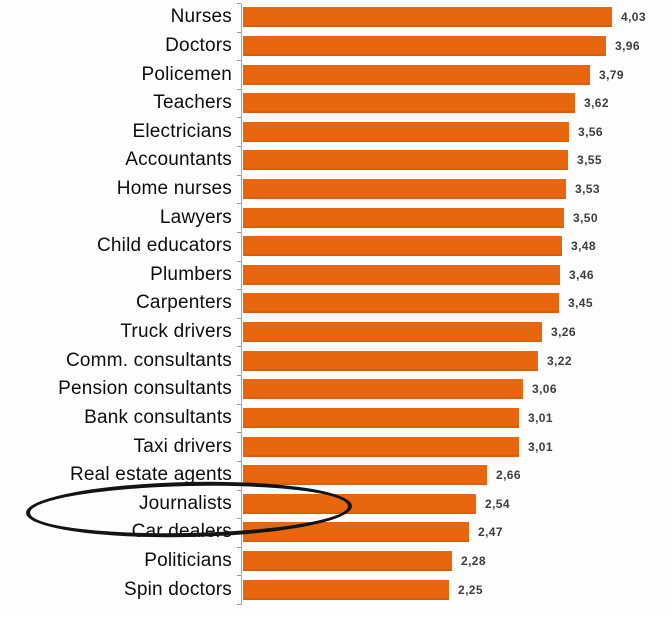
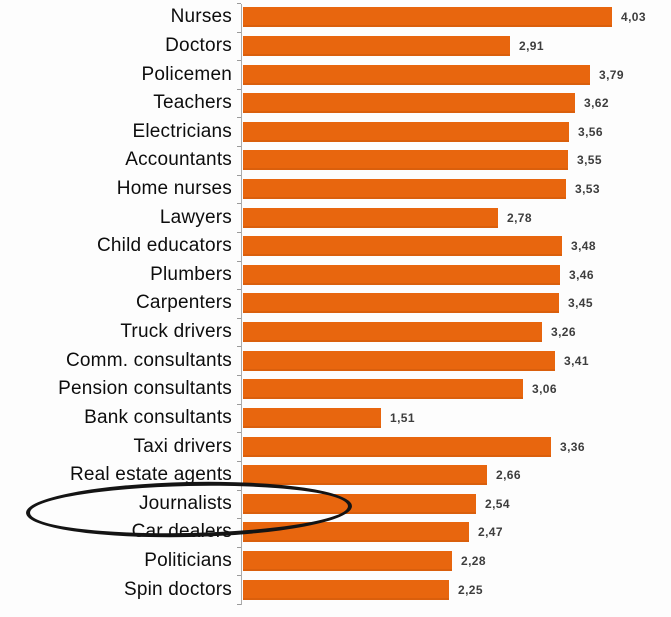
Doctors: 3,96 -> 2,91
Lawyers: 3,50 -> 2,78
Comm. consultants: 3,22 -> 3,41
Bank consultants: 3,01 -> 1,51
Taxi drivers: 3,01 -> 3,36
